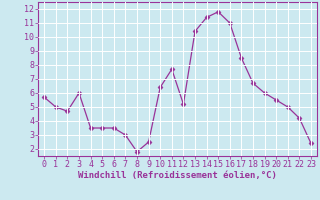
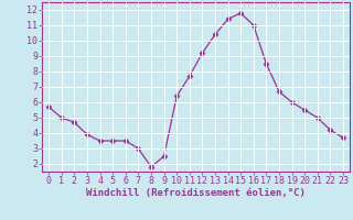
3: 6.0 -> 3.9
12: 5.2 -> 9.2
23: 2.4 -> 3.7
